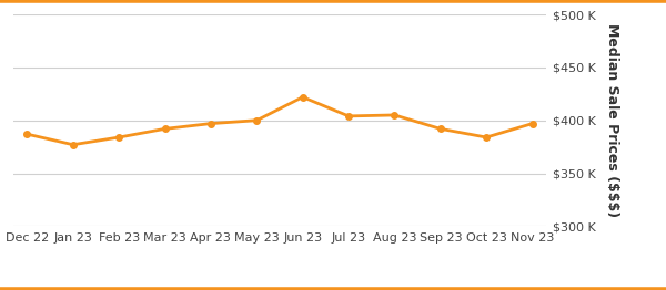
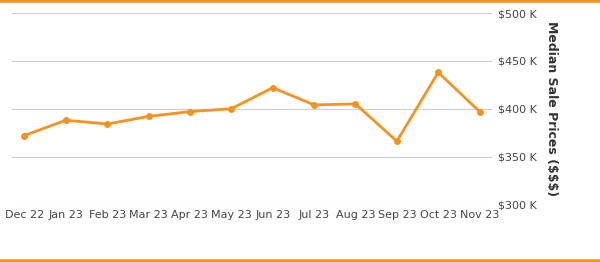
Dec 22: $387 K -> $372 K
Jan 23: $377 K -> $388 K
Sep 23: $392 K -> $366 K
Oct 23: $384 K -> $438 K
